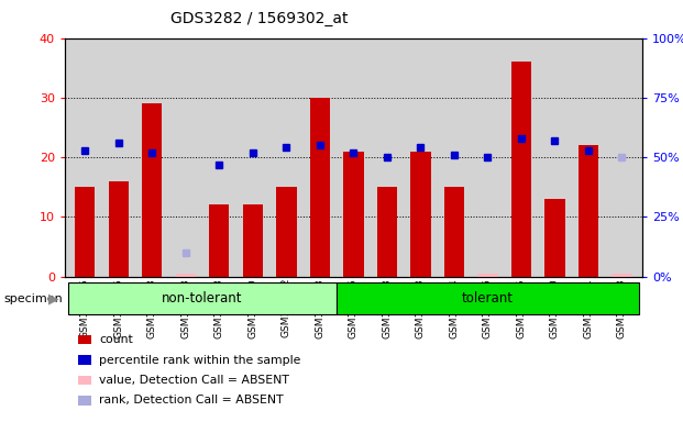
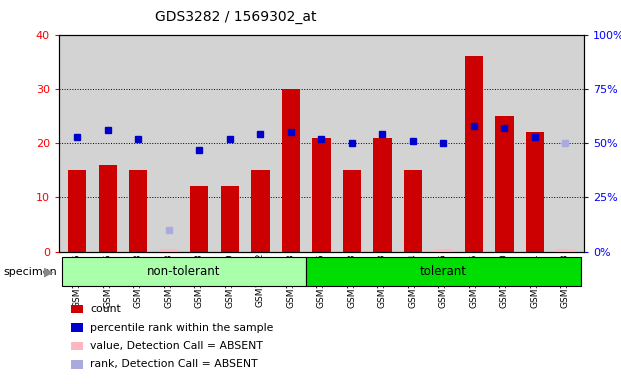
GSM124748: 29.0 -> 15.0
GSM124850: 13.0 -> 25.0
